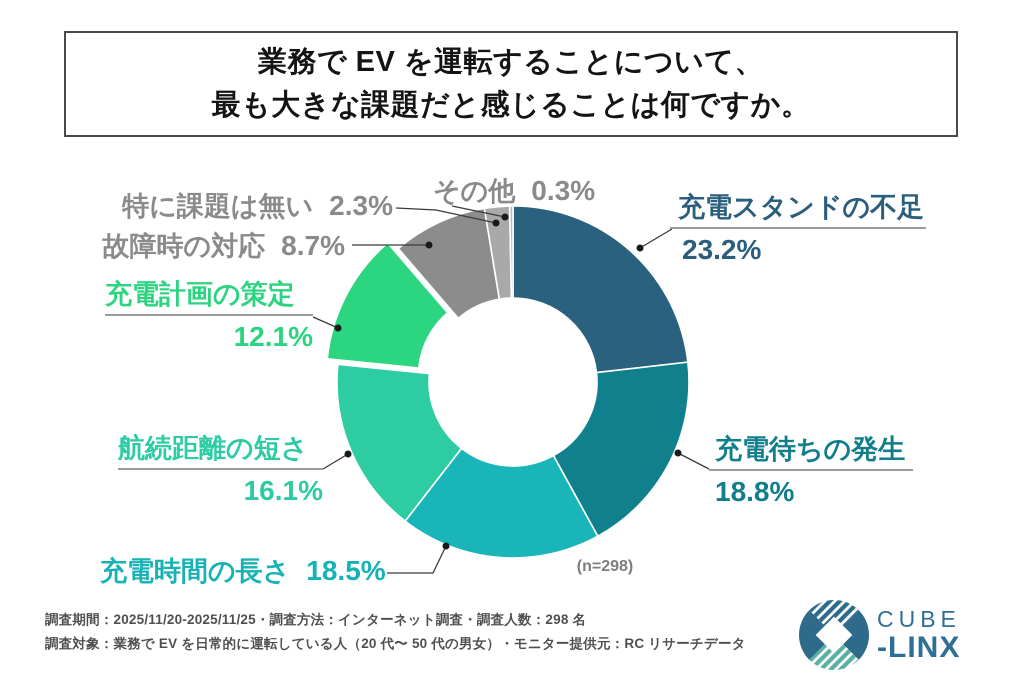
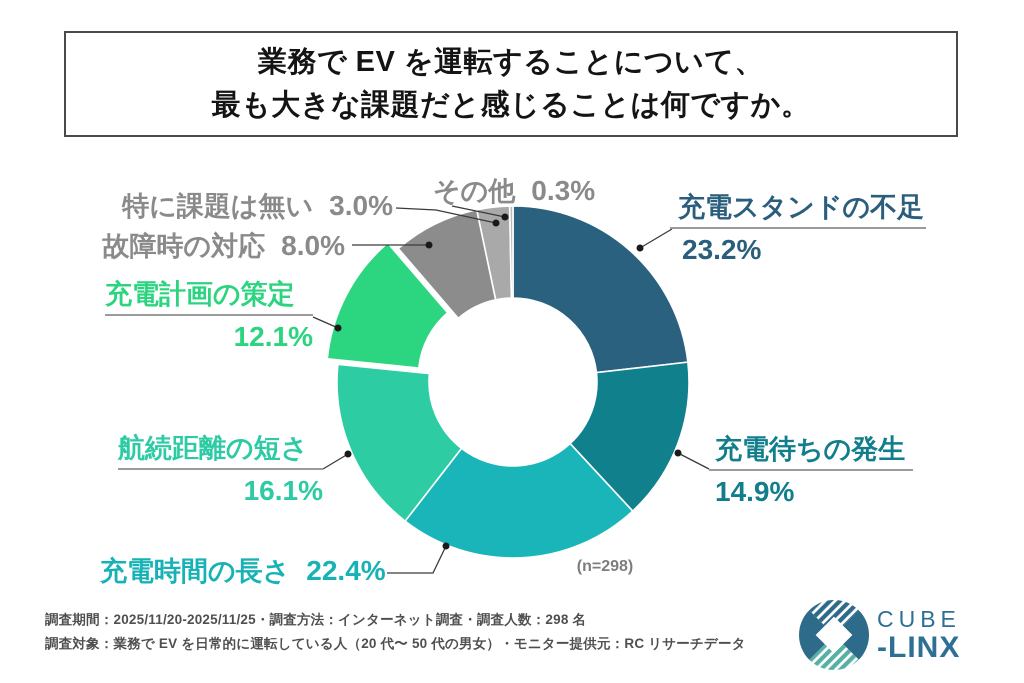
充電待ちの発生: 18.8% -> 14.9%
充電時間の長さ: 18.5% -> 22.4%
故障時の対応: 8.7% -> 8.0%
特に課題は無い: 2.3% -> 3.0%
